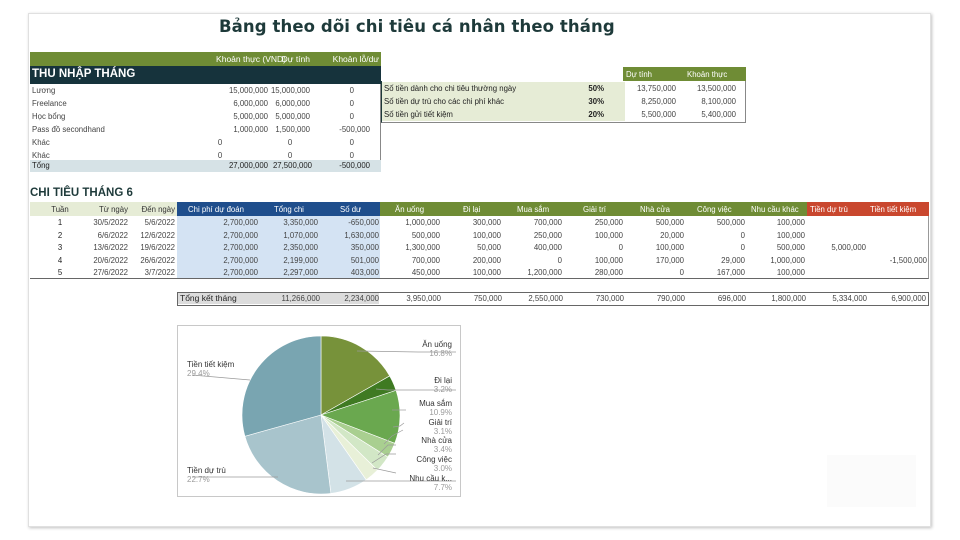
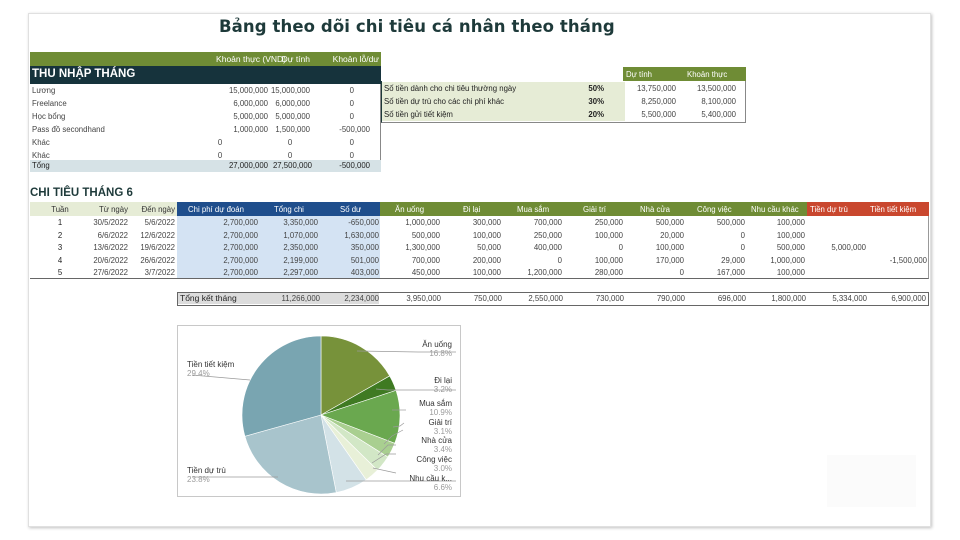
Nhu cầu k...: 7.7% -> 6.6%
Tiền dự trù: 22.7% -> 23.8%
